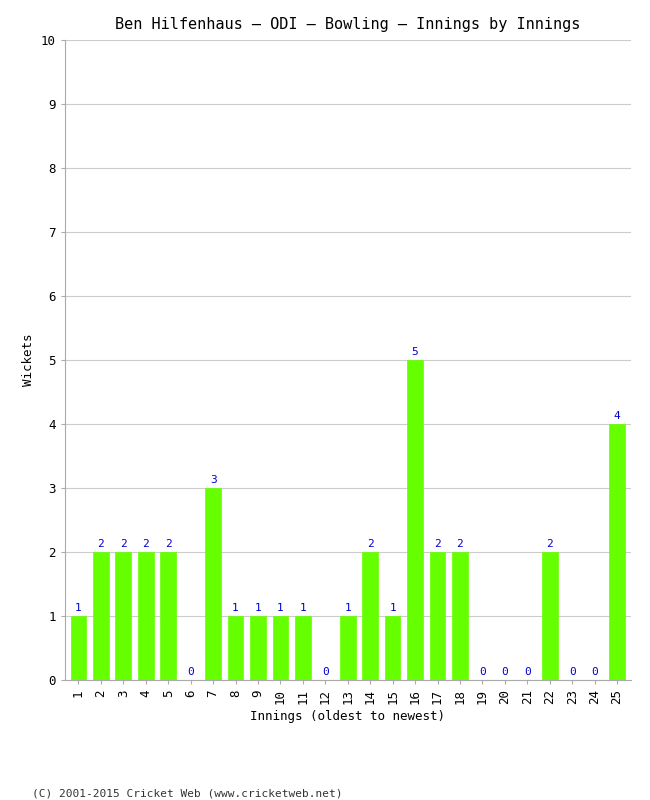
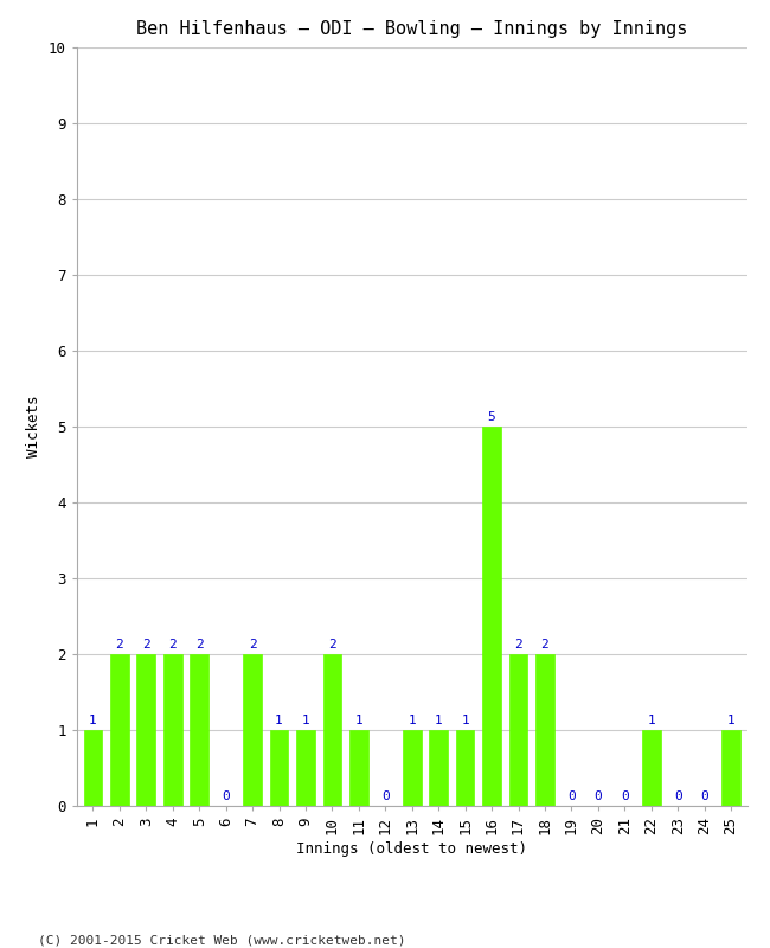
7: 3 -> 2
10: 1 -> 2
14: 2 -> 1
22: 2 -> 1
25: 4 -> 1
